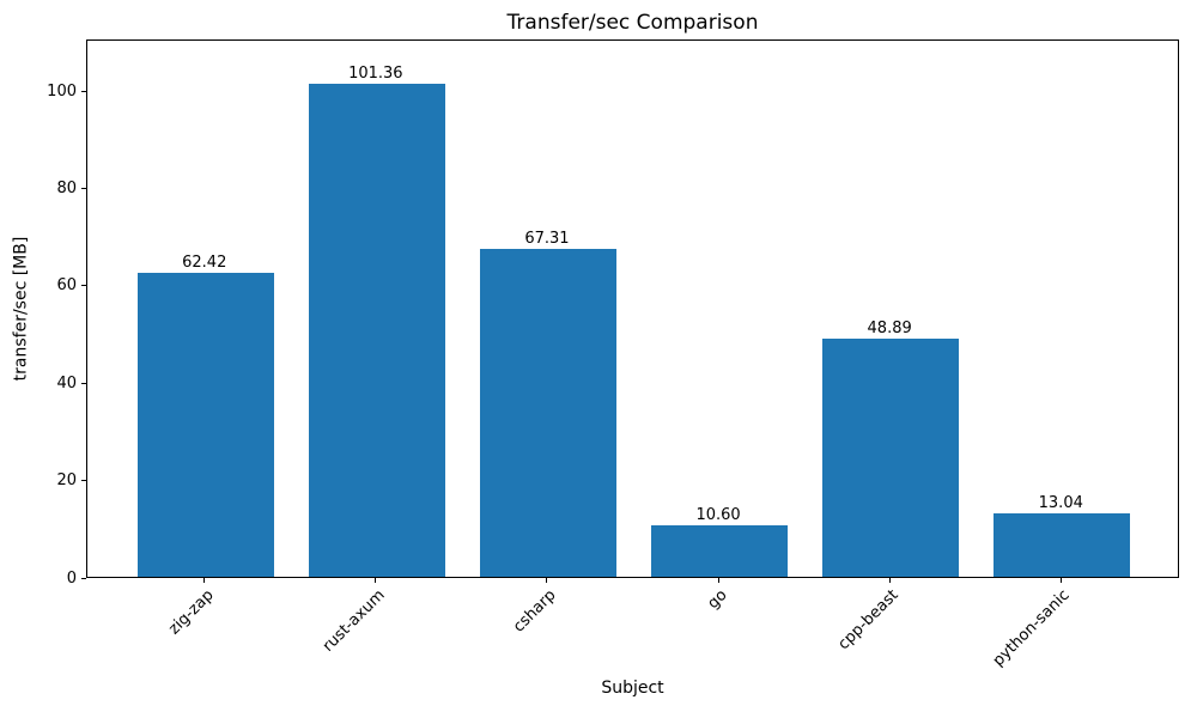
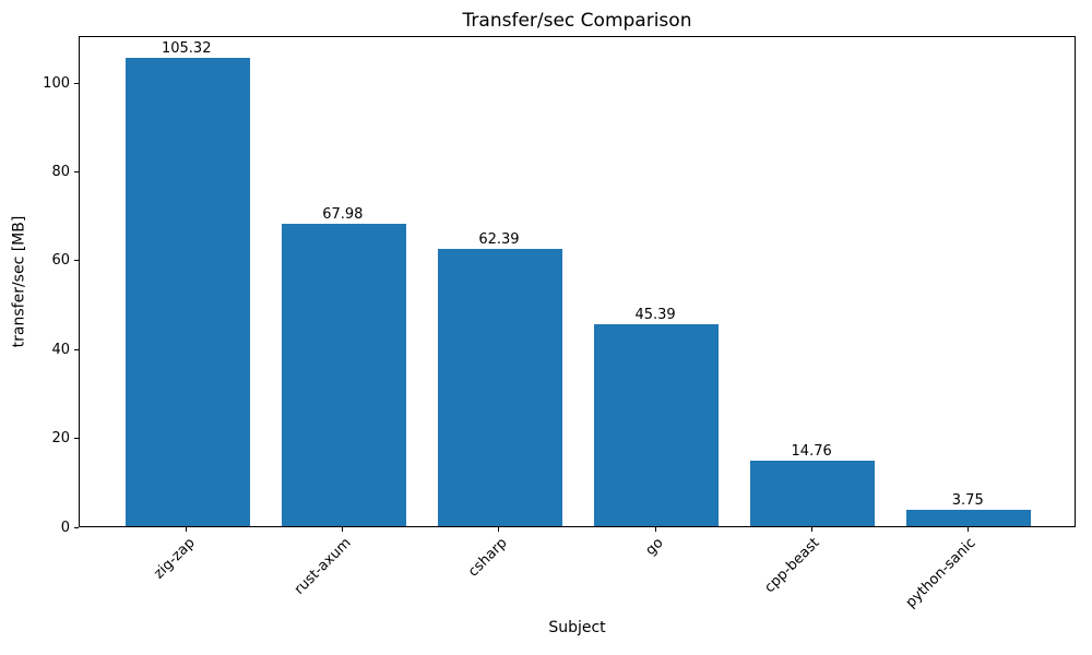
zig-zap: 62.42 -> 105.32
rust-axum: 101.36 -> 67.98
csharp: 67.31 -> 62.39
go: 10.60 -> 45.39
cpp-beast: 48.89 -> 14.76
python-sanic: 13.04 -> 3.75
